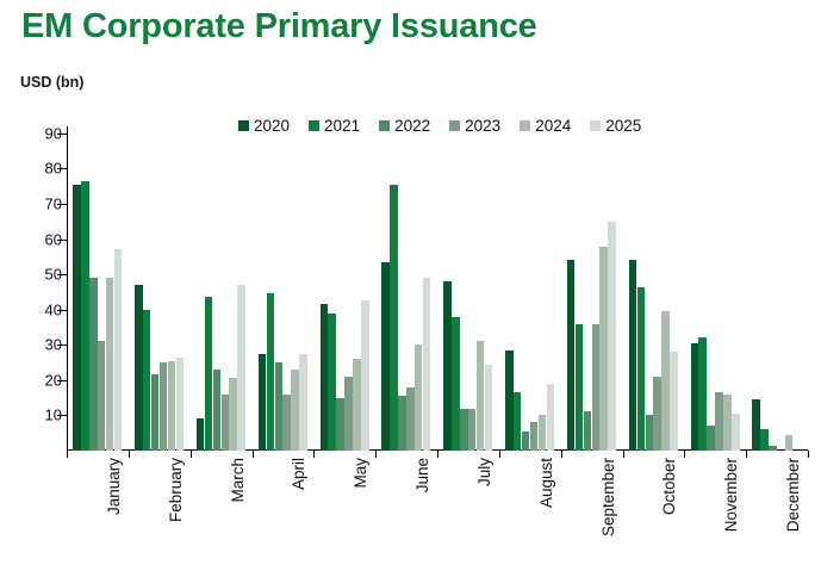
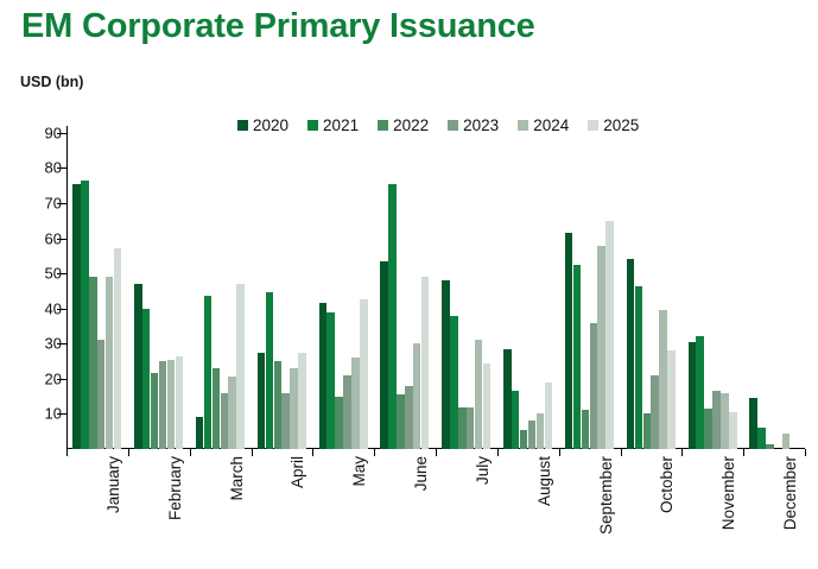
2020/September: 54 -> 62
2021/September: 36 -> 52
2022/November: 7 -> 12
